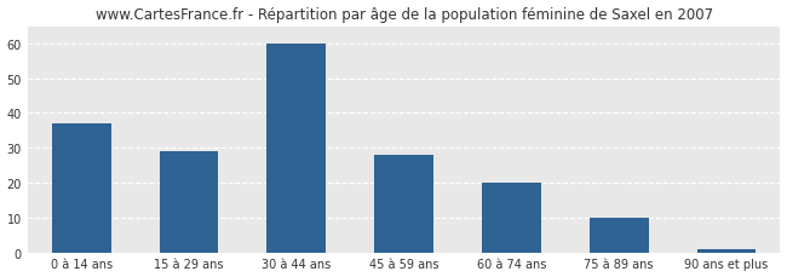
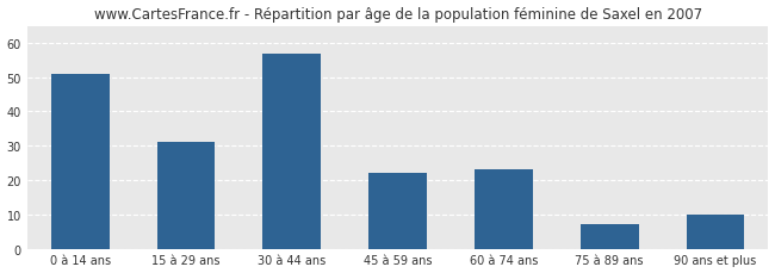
0 à 14 ans: 37 -> 51
15 à 29 ans: 29 -> 31
30 à 44 ans: 60 -> 57
45 à 59 ans: 28 -> 22
60 à 74 ans: 20 -> 23
75 à 89 ans: 10 -> 7
90 ans et plus: 1 -> 10
